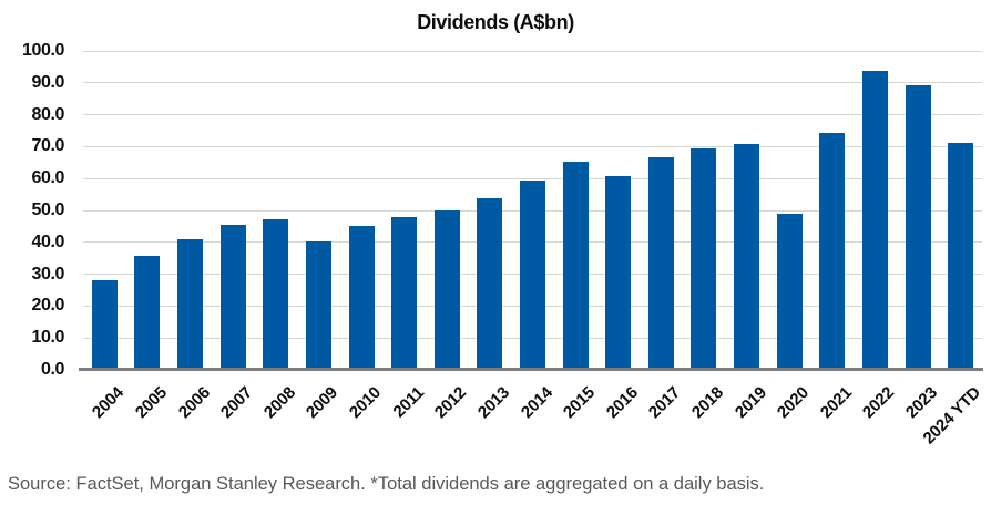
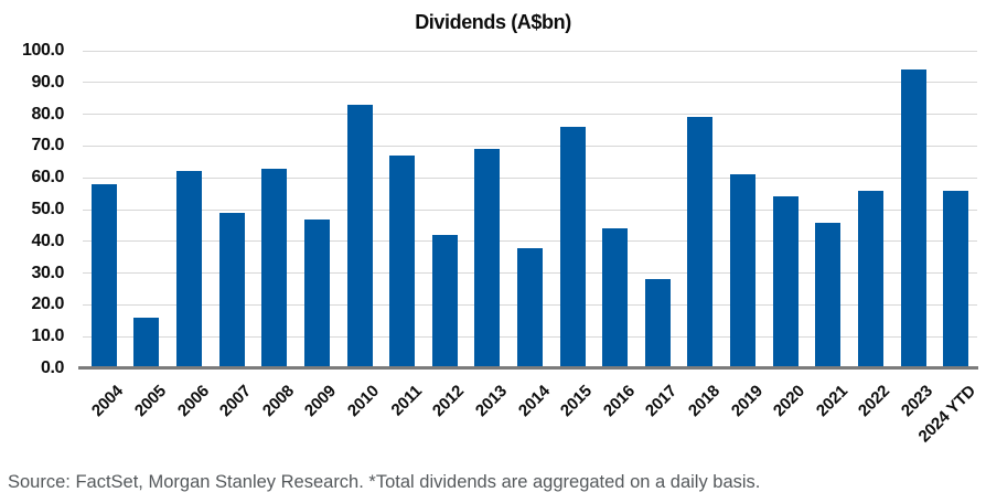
2004: 28 -> 58
2005: 36 -> 16
2006: 41 -> 62
2007: 45 -> 49
2008: 47 -> 63
2009: 40 -> 47
2010: 45 -> 83
2011: 48 -> 67
2012: 50 -> 42
2013: 54 -> 69
2014: 59 -> 38
2015: 65 -> 76
2016: 61 -> 44
2017: 67 -> 28
2018: 70 -> 79
2019: 71 -> 61
2020: 49 -> 54
2021: 74 -> 46
2022: 94 -> 56
2023: 89 -> 94
2024 YTD: 71 -> 56
